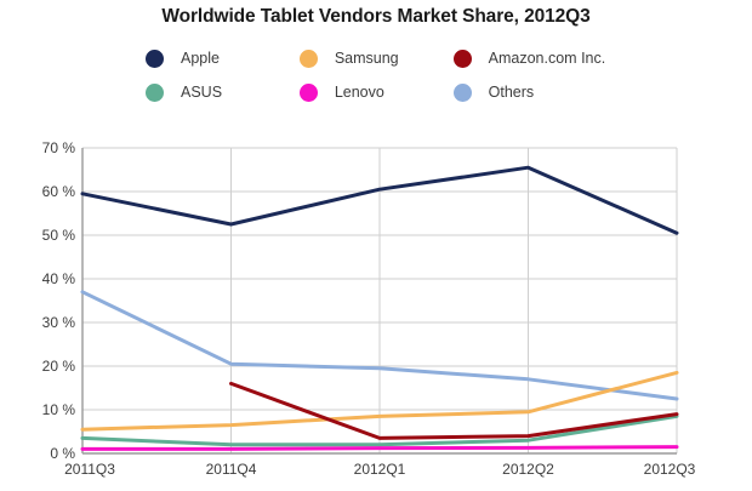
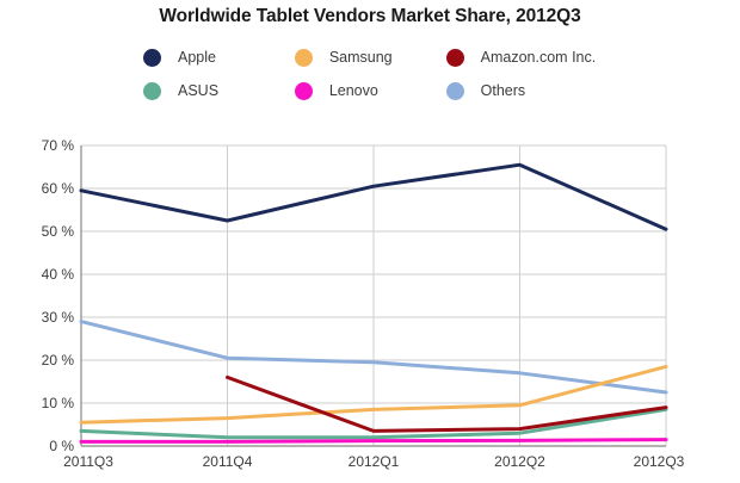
Others/2011Q3: 37% -> 29%
